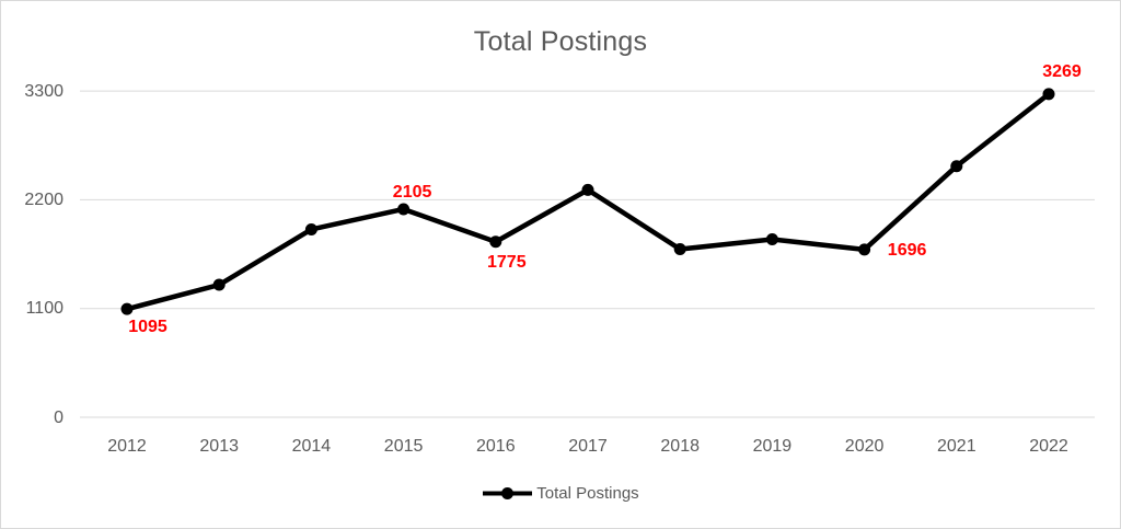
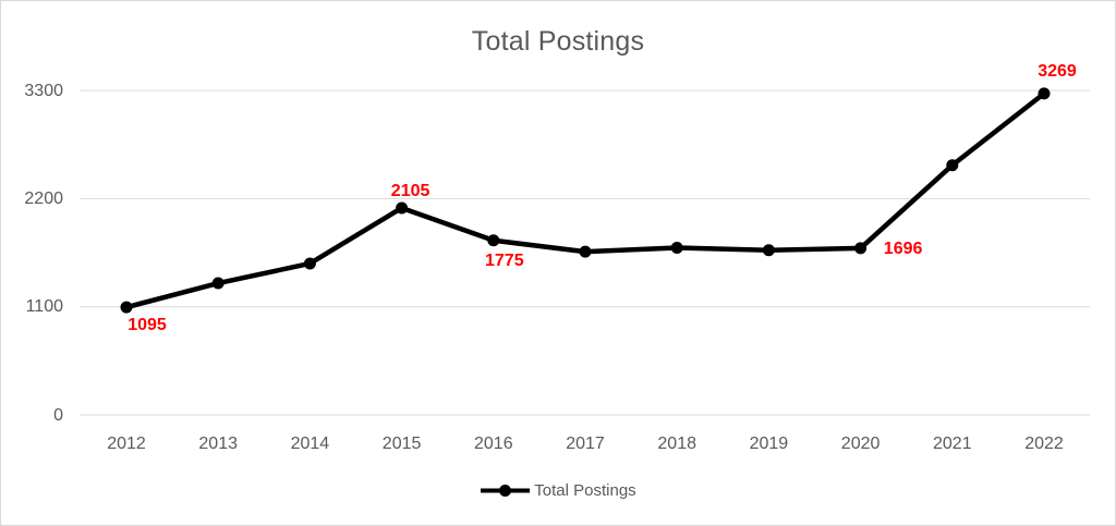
2014: 1900 -> 1500
2017: 2300 -> 1700
2019: 1800 -> 1700
